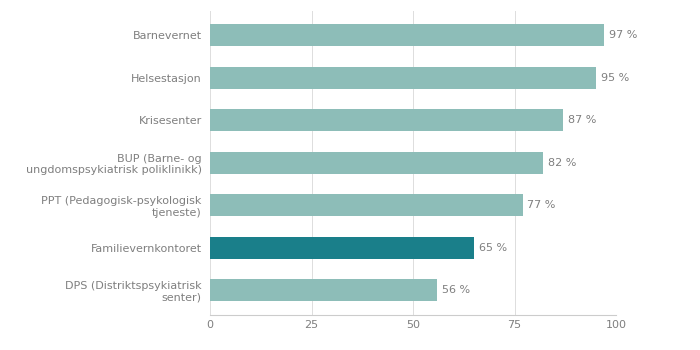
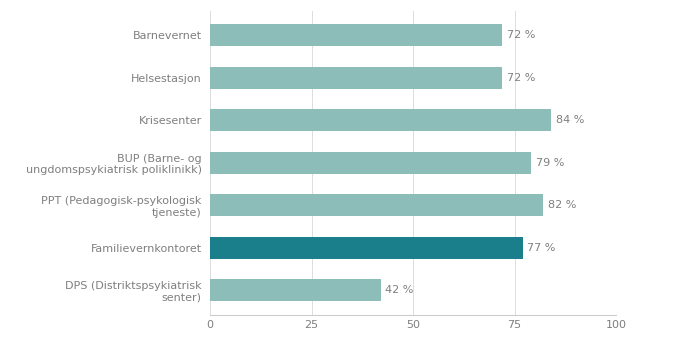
Barnevernet: 97 -> 72
Helsestasjon: 95 -> 72
Krisesenter: 87 -> 84
BUP (Barne- og ungdomspsykiatrisk poliklinikk): 82 -> 79
PPT (Pedagogisk-psykologisk tjeneste): 77 -> 82
Familievernkontoret: 65 -> 77
DPS (Distriktspsykiatrisk senter): 56 -> 42
